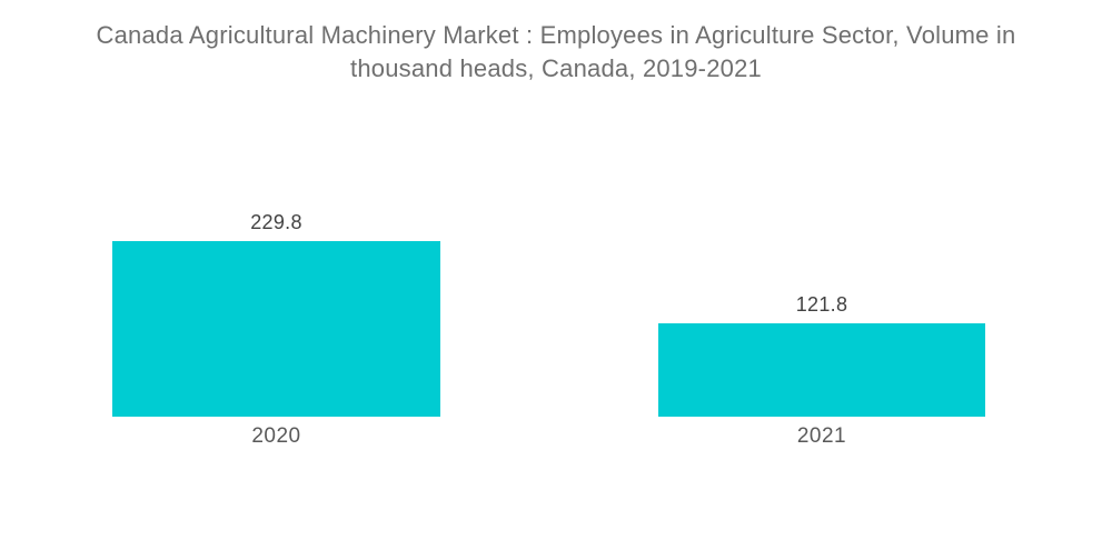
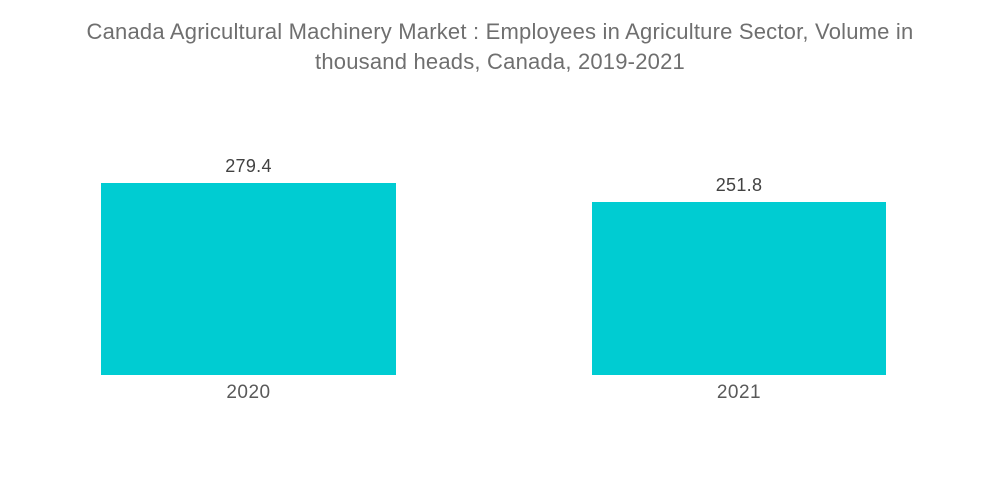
2020: 229.8 -> 279.4
2021: 121.8 -> 251.8
